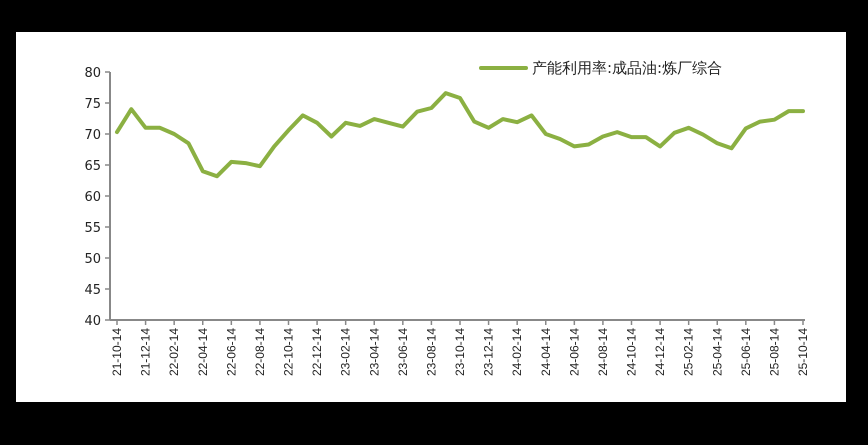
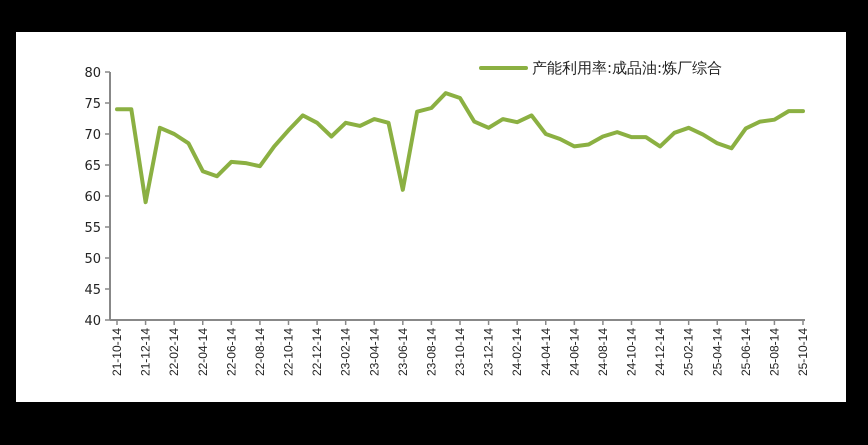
21-10-14: 70 -> 74
21-12-14: 71 -> 59
23-06-14: 71 -> 61
